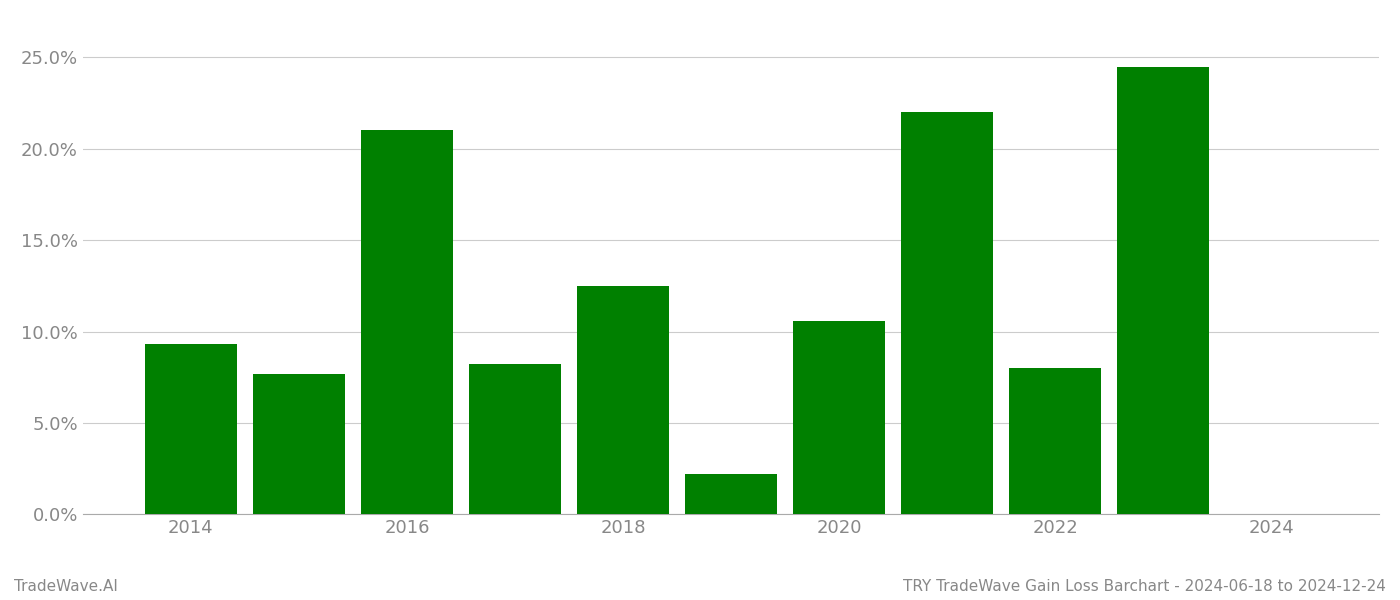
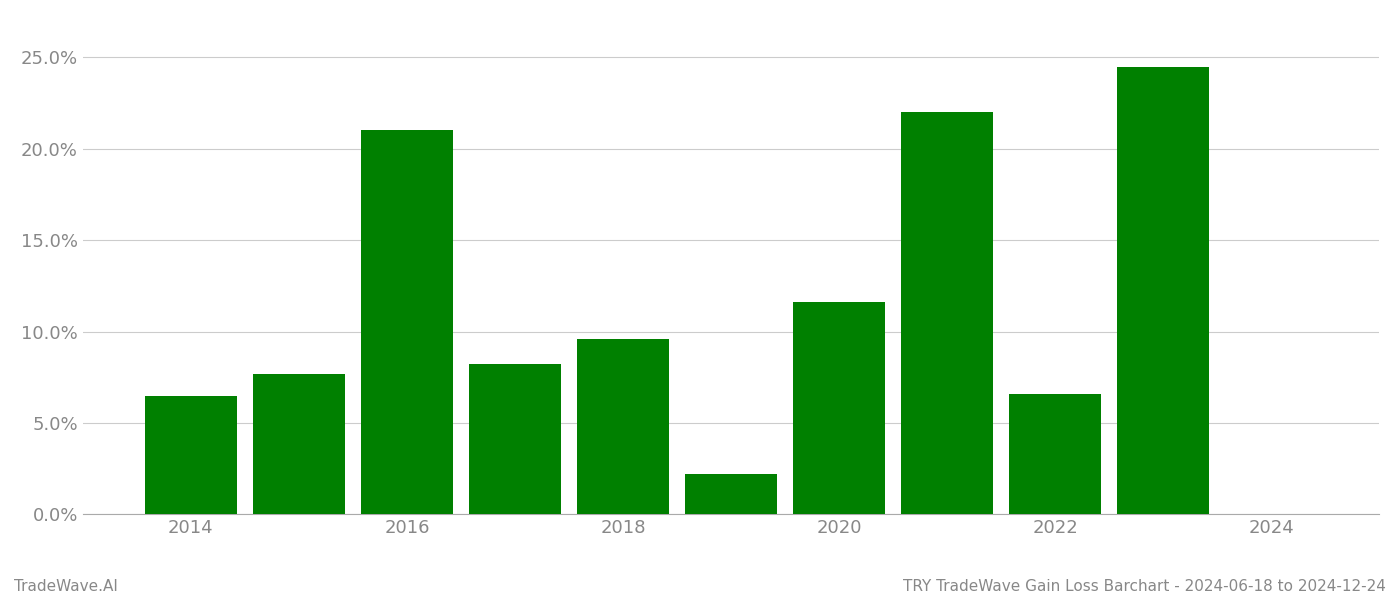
2014: 9.3% -> 6.5%
2018: 12.5% -> 9.6%
2020: 10.6% -> 11.6%
2022: 8.0% -> 6.6%
